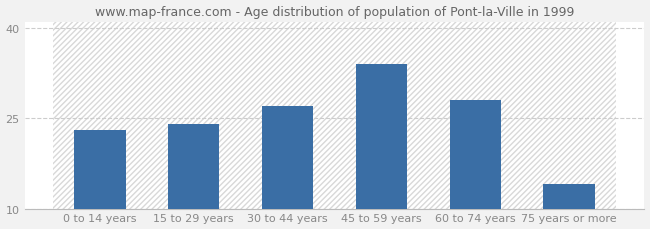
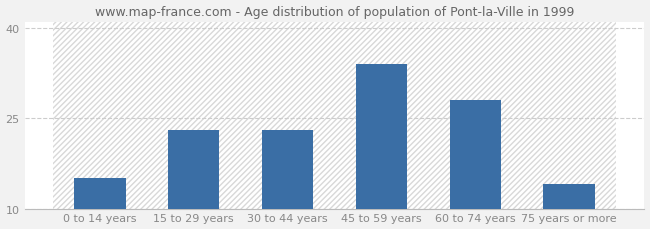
0 to 14 years: 23 -> 15
15 to 29 years: 24 -> 23
30 to 44 years: 27 -> 23
